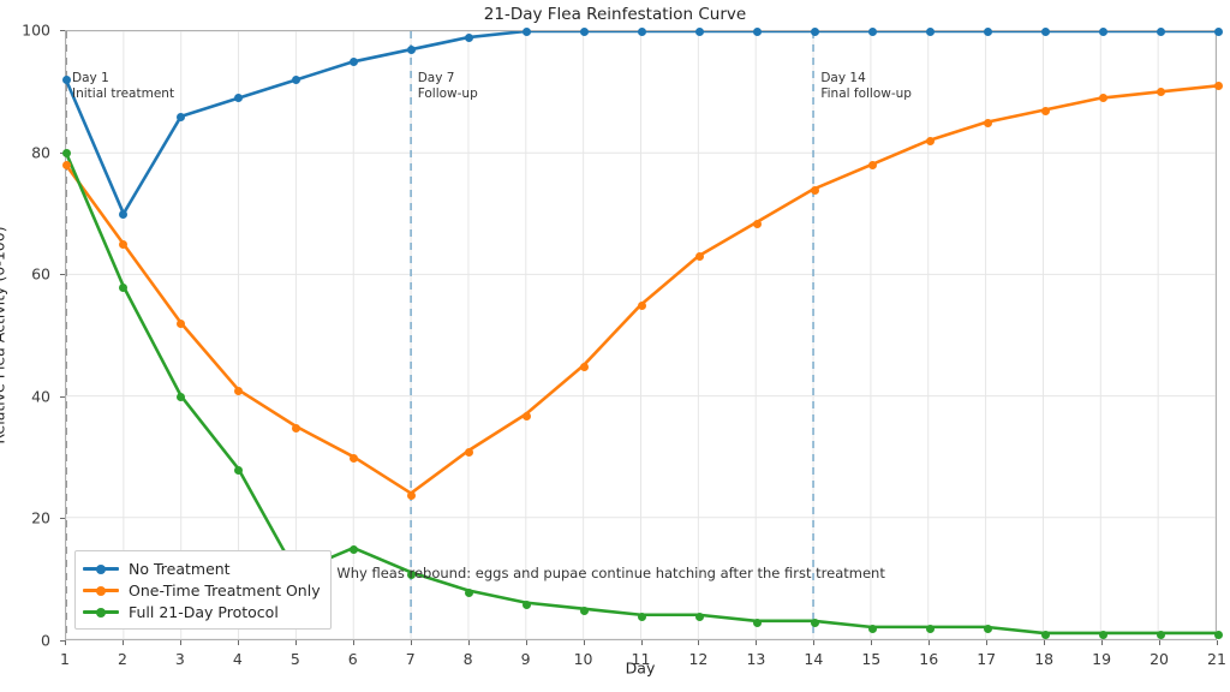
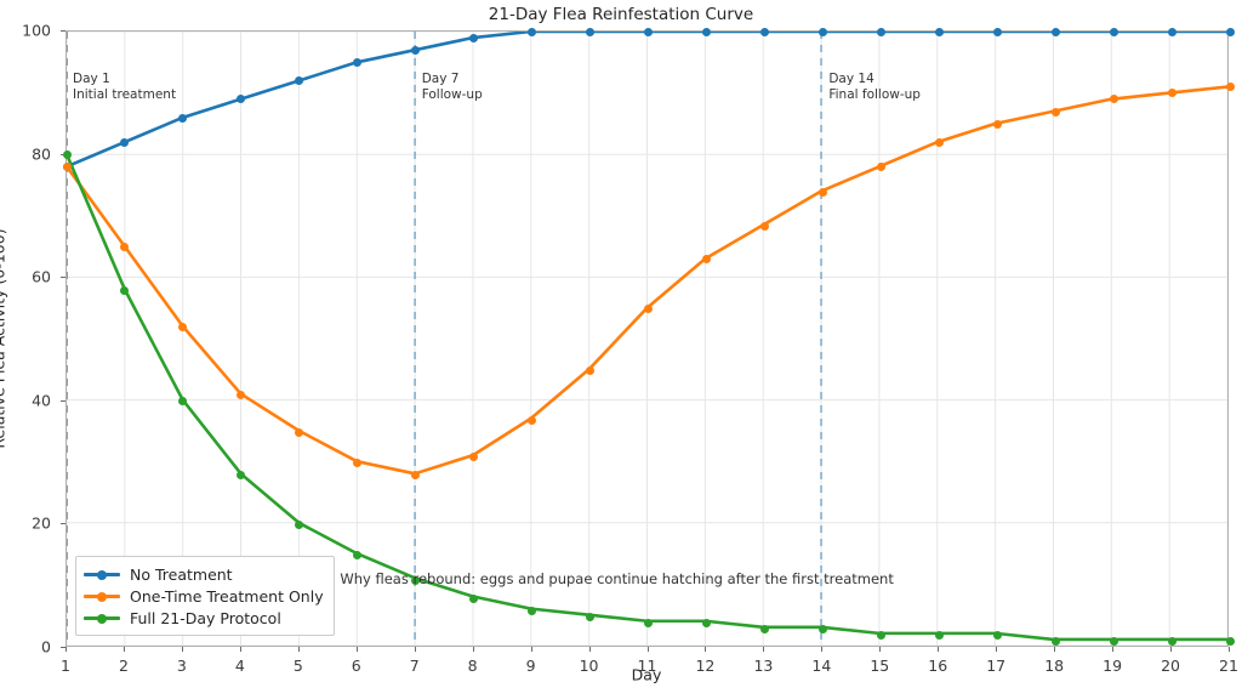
No Treatment/1: 92 -> 78
No Treatment/2: 70 -> 82
Full 21-Day Protocol/5: 11 -> 20
One-Time Treatment Only/7: 24 -> 28
